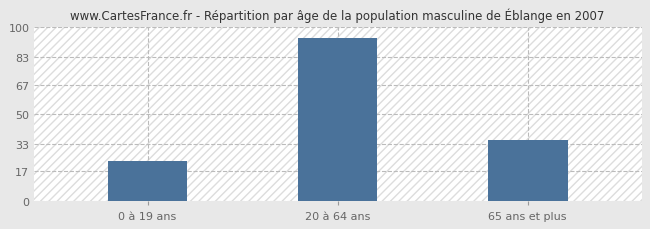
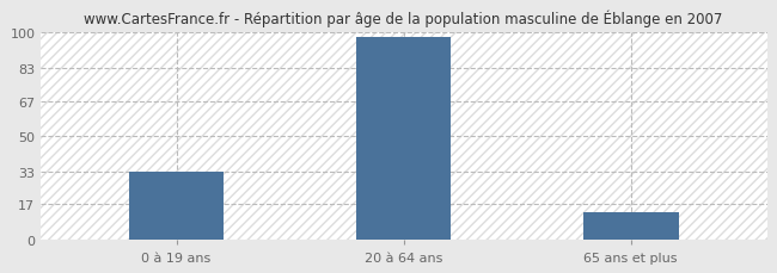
0 à 19 ans: 23 -> 33
20 à 64 ans: 94 -> 98
65 ans et plus: 35 -> 13
